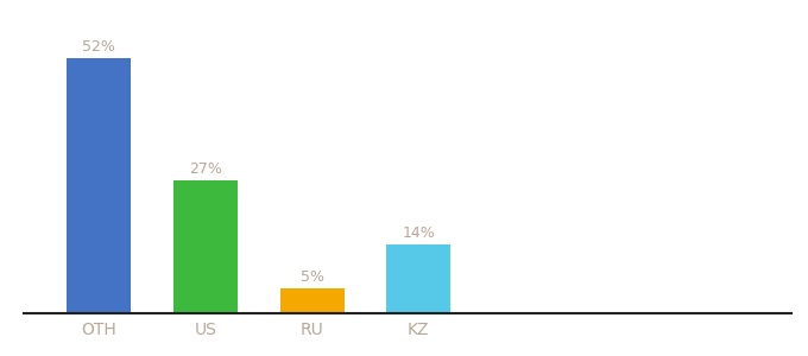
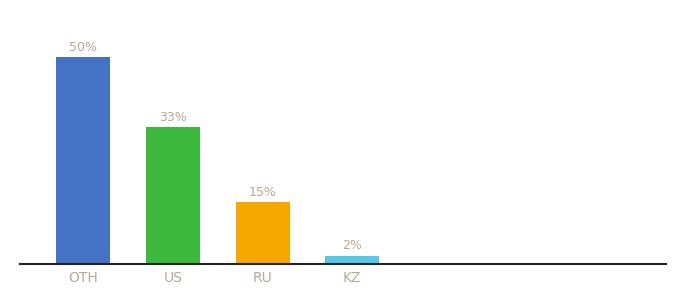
OTH: 52% -> 50%
US: 27% -> 33%
RU: 5% -> 15%
KZ: 14% -> 2%
